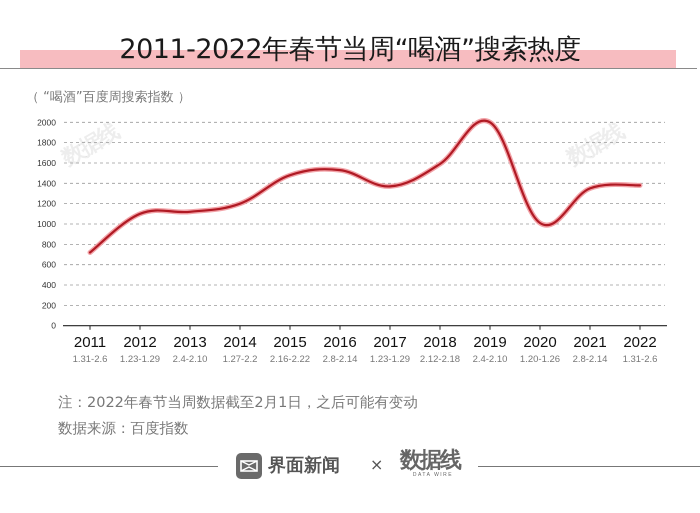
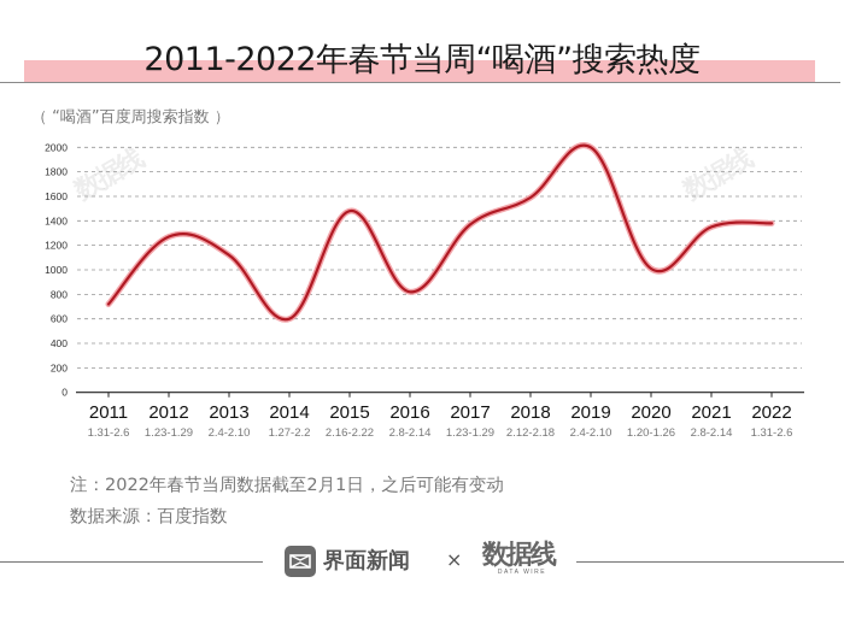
2012: 1100 -> 1270
2014: 1200 -> 600
2016: 1530 -> 820
